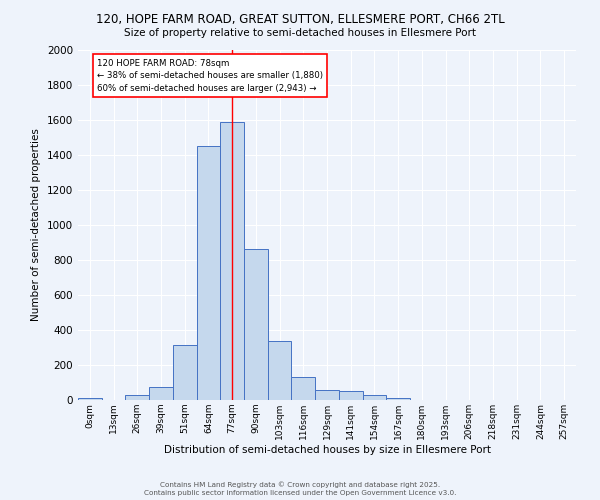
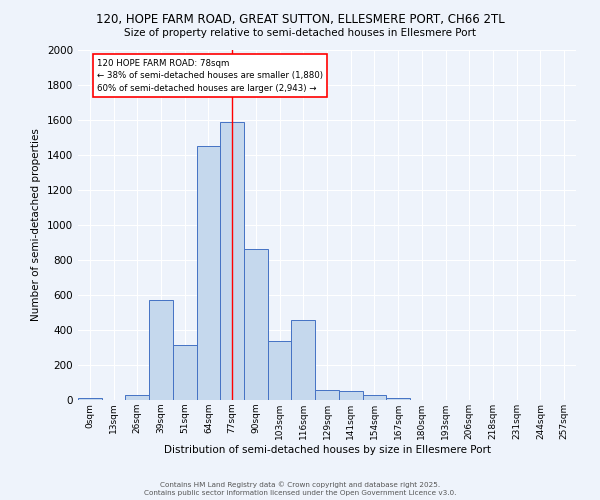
39sqm: 80 -> 570
116sqm: 130 -> 460
